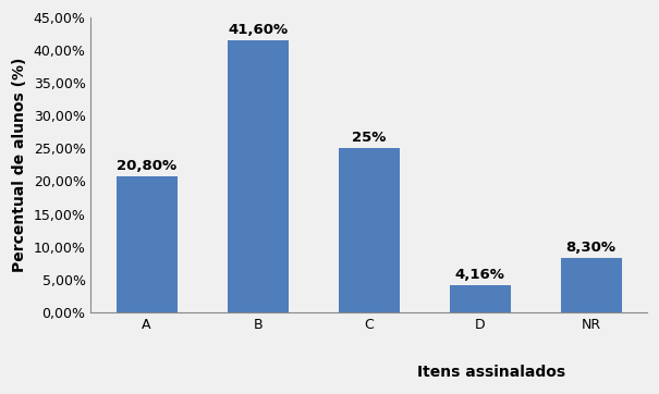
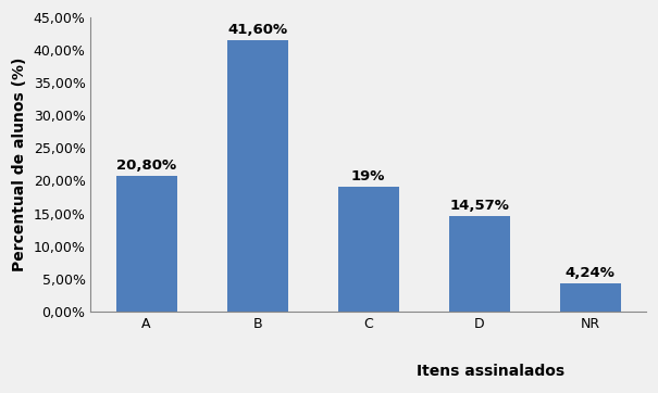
C: 25% -> 19%
D: 4,16% -> 14,57%
NR: 8,30% -> 4,24%
